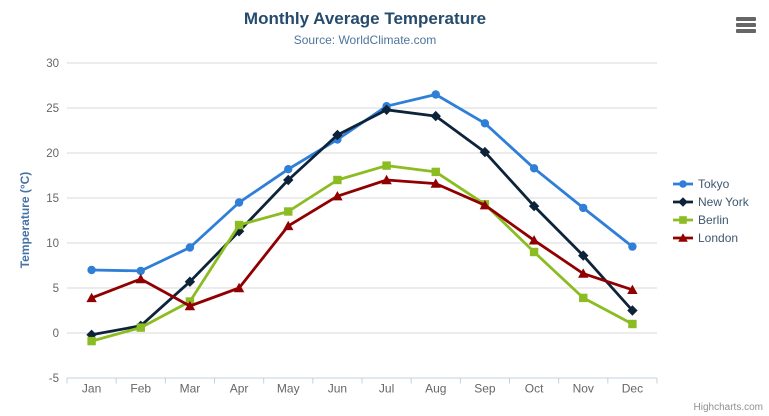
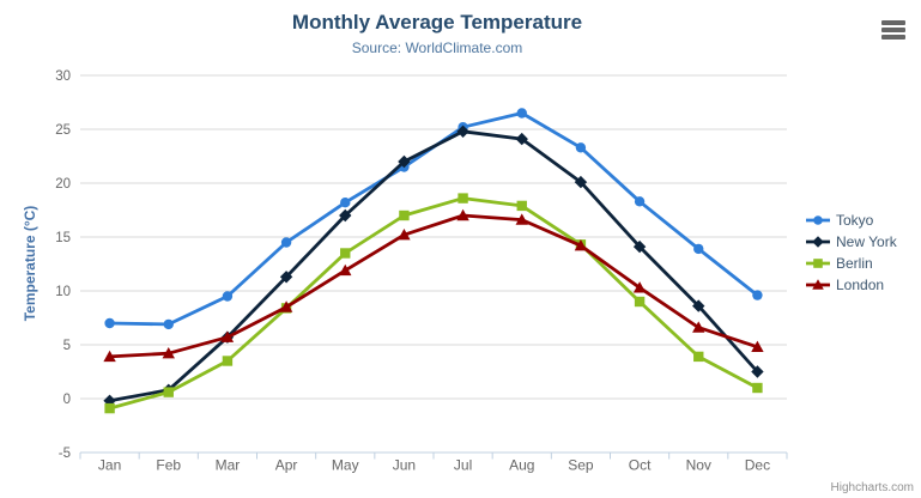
London/Feb: 6 -> 4
London/Mar: 3 -> 6
Berlin/Apr: 12 -> 8
London/Apr: 5 -> 8
